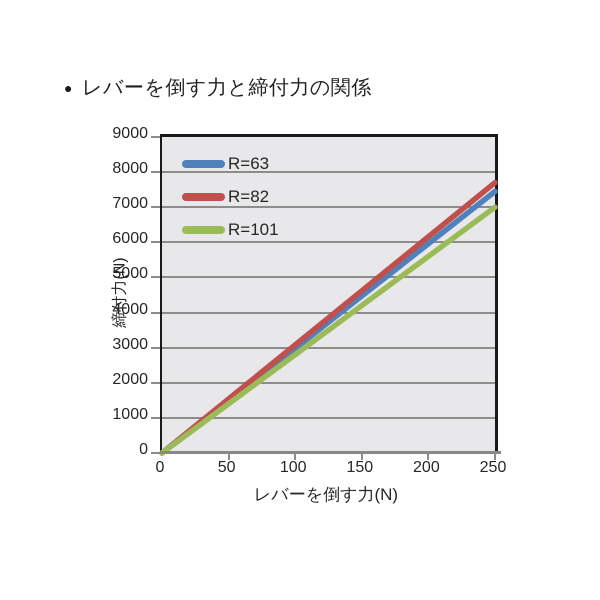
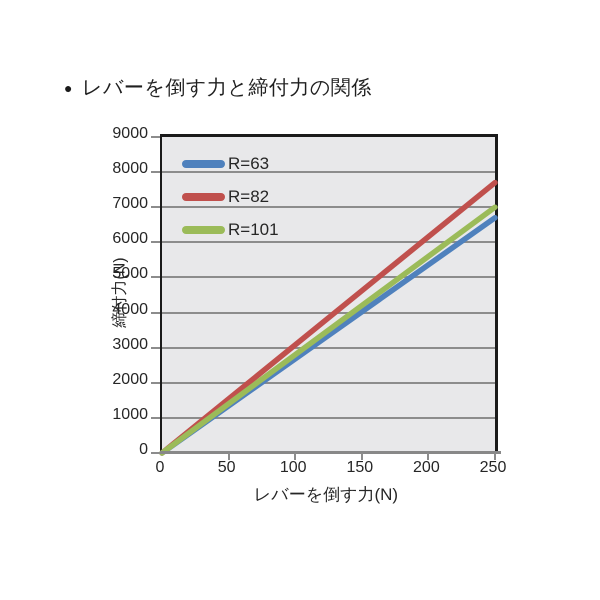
R=63/250: 7400 -> 6700
